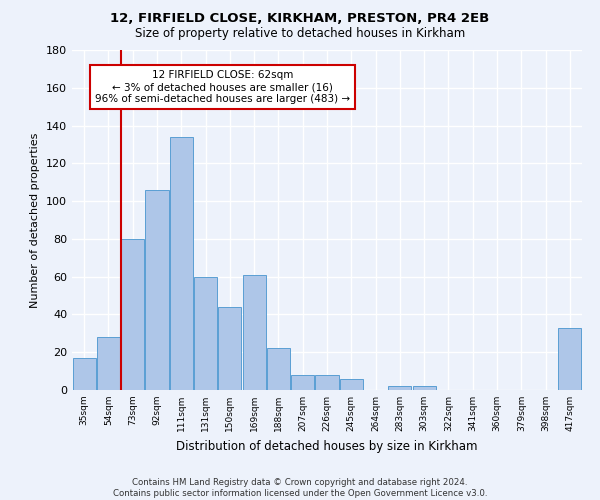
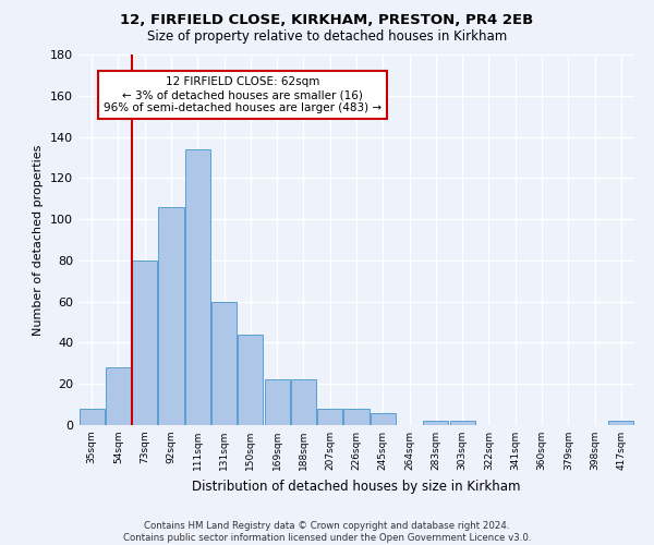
35sqm: 17 -> 8
169sqm: 61 -> 22
417sqm: 33 -> 2
